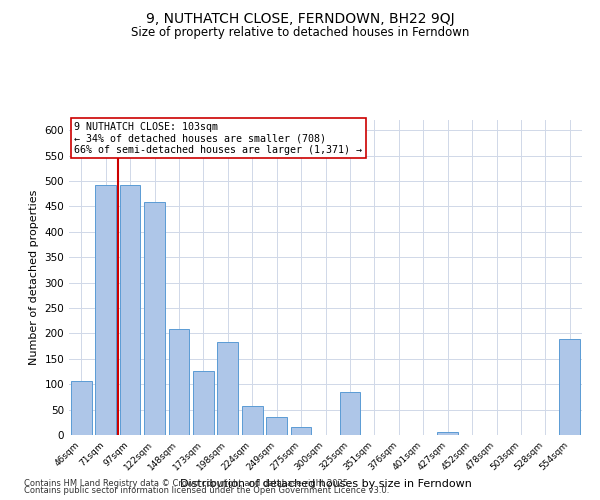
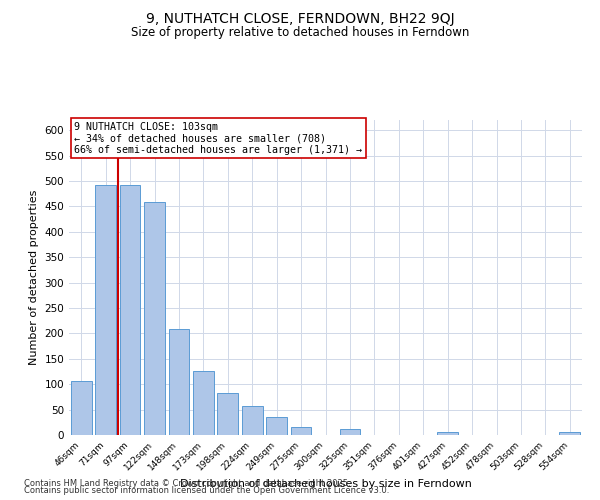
198sqm: 184 -> 82
325sqm: 84 -> 11
554sqm: 188 -> 5
